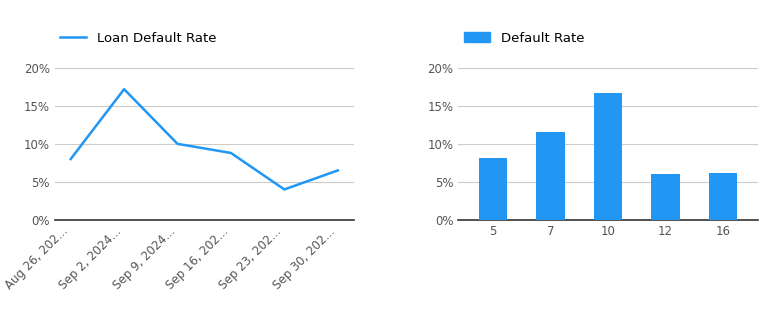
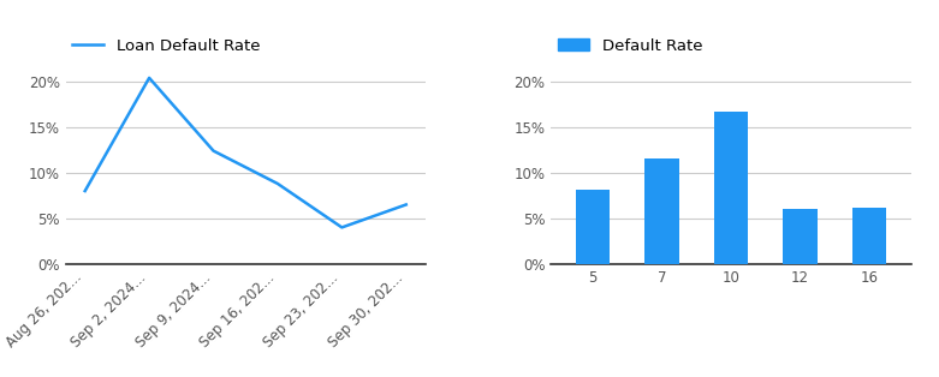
Sep 2, 2024...: 17.2% -> 20.4%
Sep 9, 2024...: 10.0% -> 12.4%
